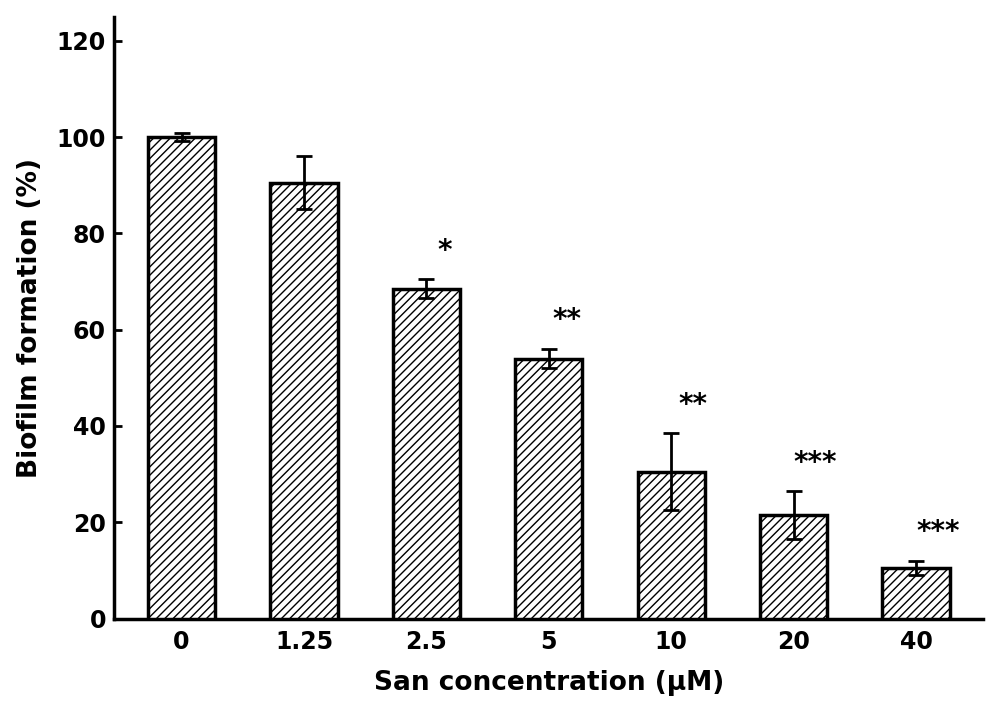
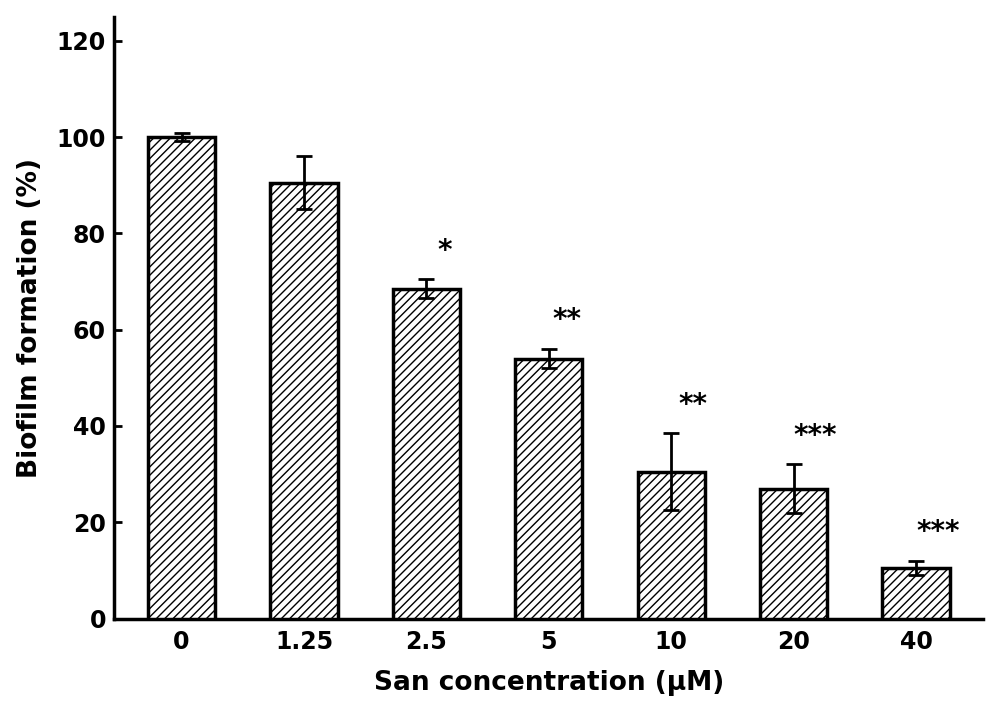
20: 21.5 -> 27.0
